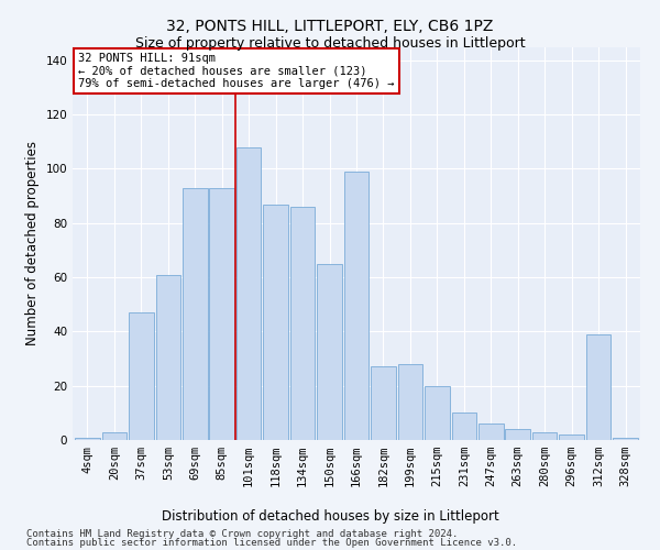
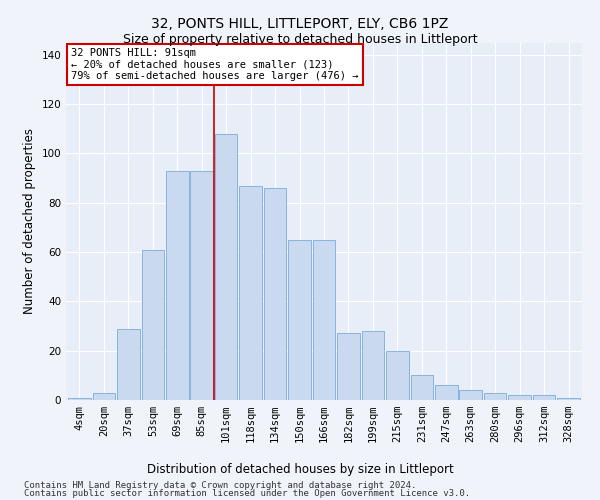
37sqm: 47 -> 29
166sqm: 99 -> 65
312sqm: 39 -> 2
